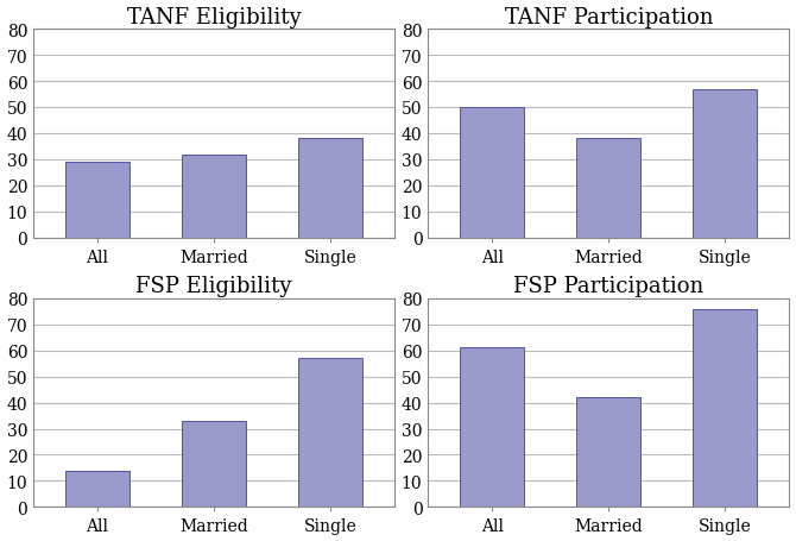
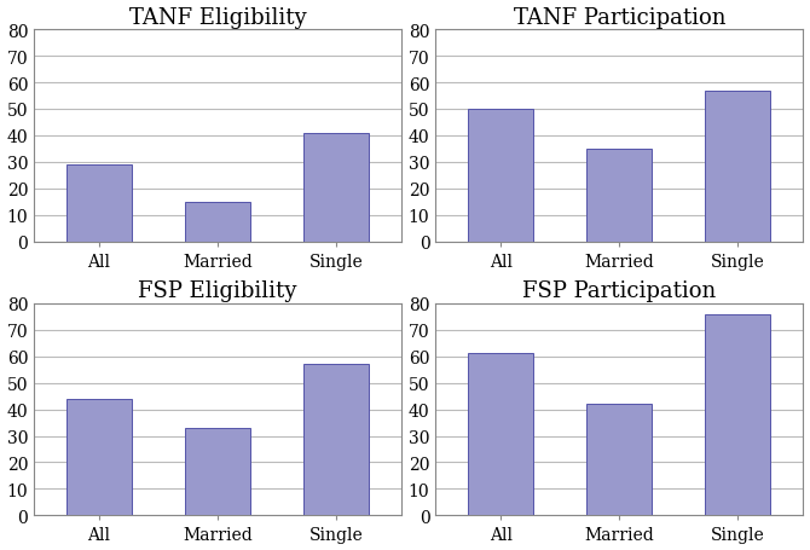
TANF Eligibility/Married: 32 -> 15
TANF Eligibility/Single: 38 -> 41
TANF Participation/Married: 38 -> 35
FSP Eligibility/All: 14 -> 44
